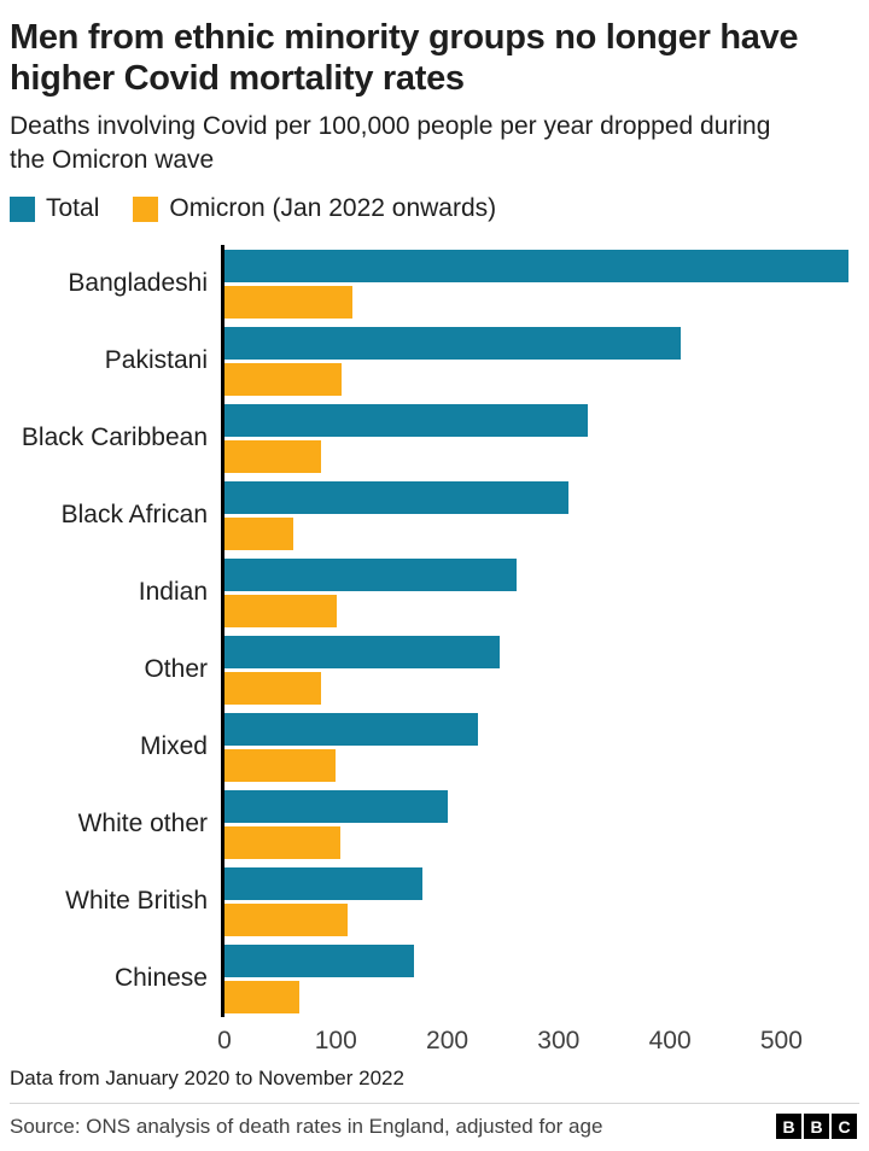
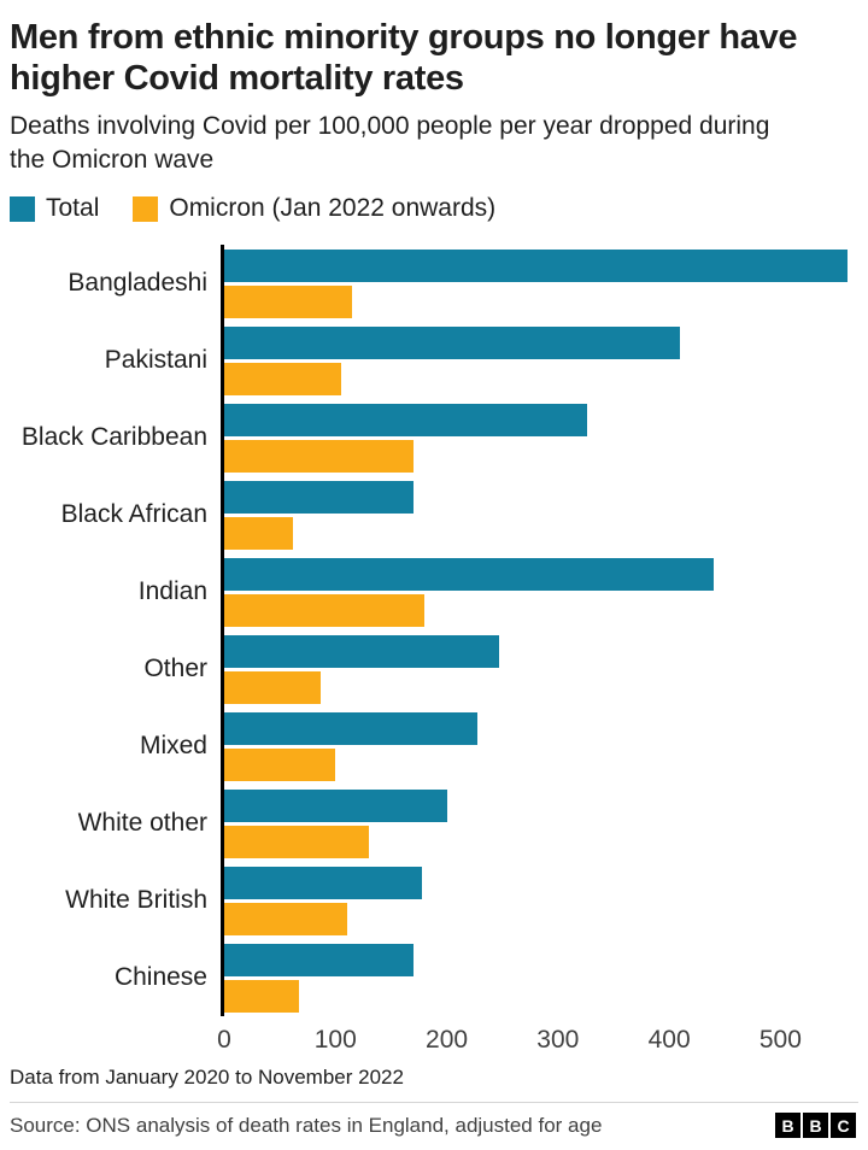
Omicron (Jan 2022 onwards)/Black Caribbean: 90 -> 170
Total/Black African: 310 -> 170
Total/Indian: 260 -> 440
Omicron (Jan 2022 onwards)/Indian: 100 -> 180
Omicron (Jan 2022 onwards)/White other: 100 -> 130
